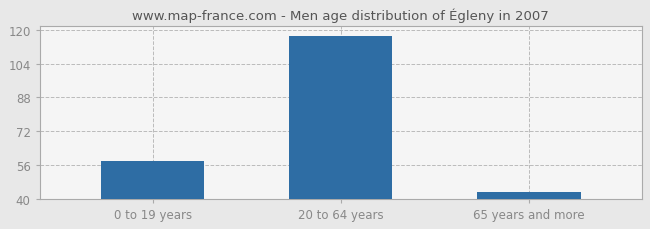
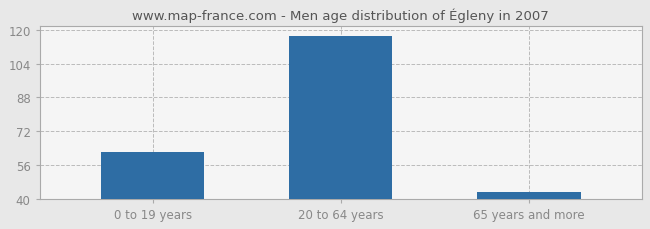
0 to 19 years: 58 -> 62
